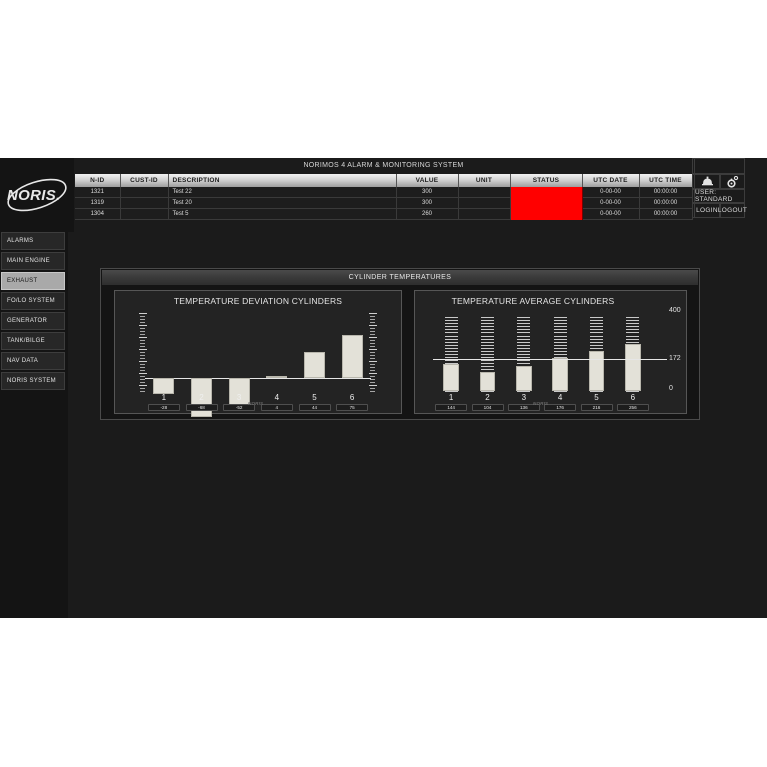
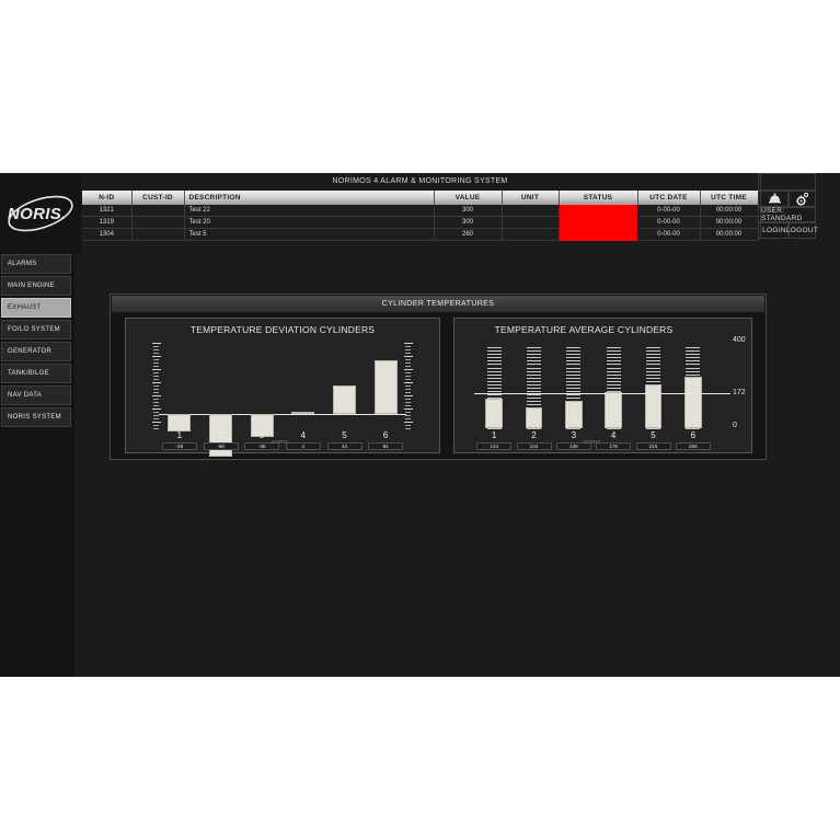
TEMPERATURE DEVIATION CYLINDERS/3: -52 -> -36
TEMPERATURE DEVIATION CYLINDERS/6: 75 -> 84
